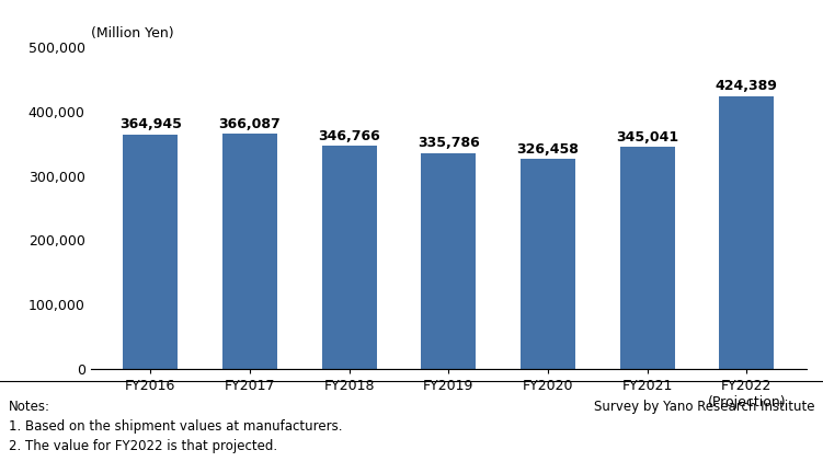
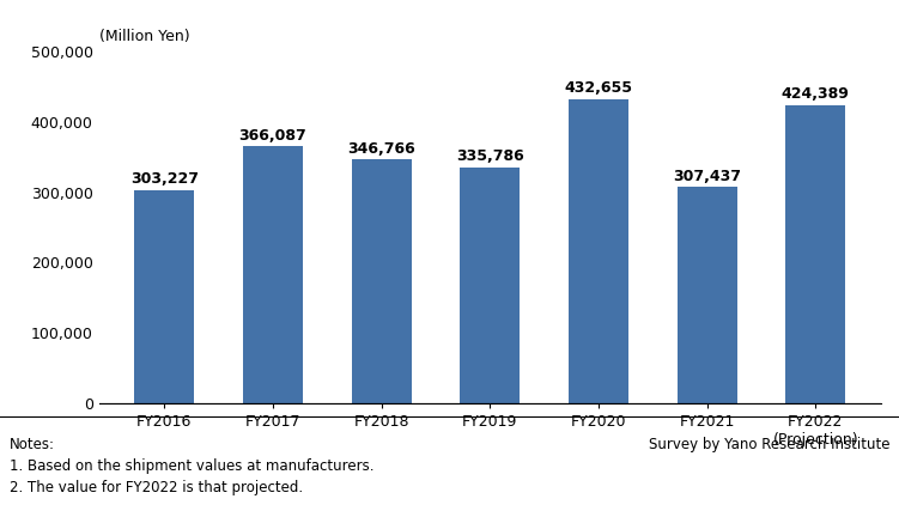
FY2016: 364,945 -> 303,227
FY2020: 326,458 -> 432,655
FY2021: 345,041 -> 307,437
